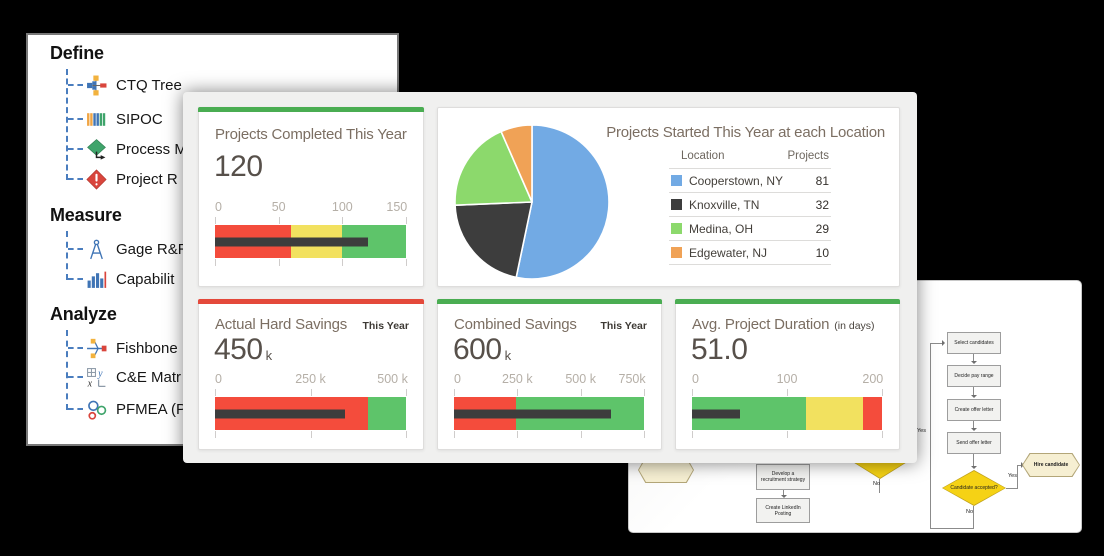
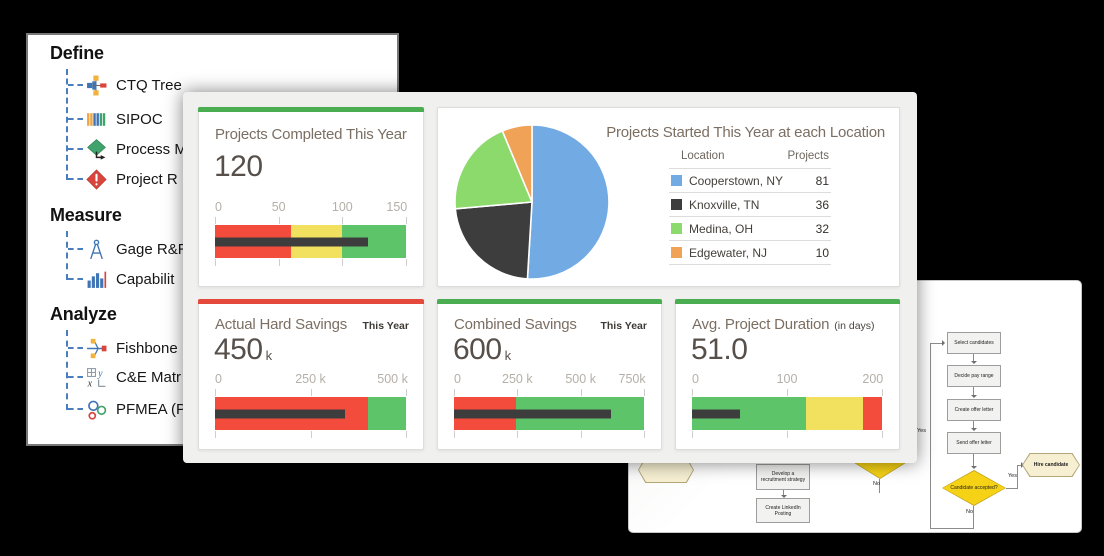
Projects Started This Year at each Location/Knoxville, TN: 32 -> 36
Projects Started This Year at each Location/Medina, OH: 29 -> 32
